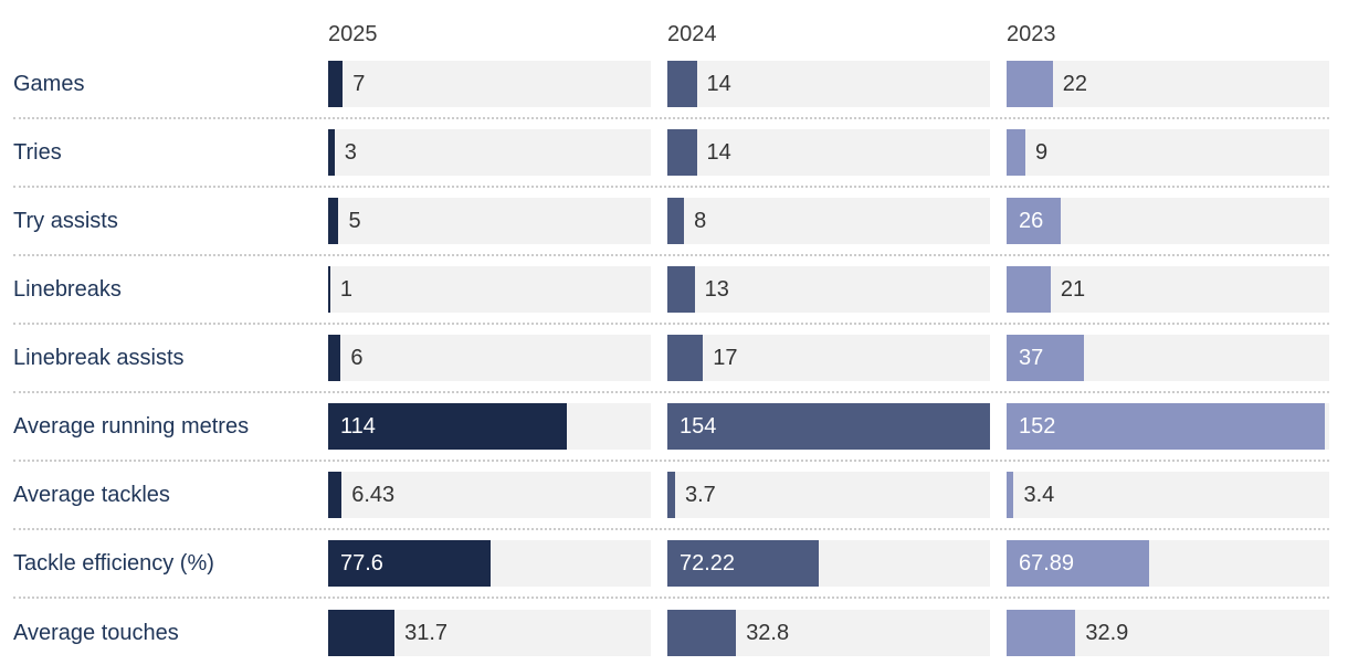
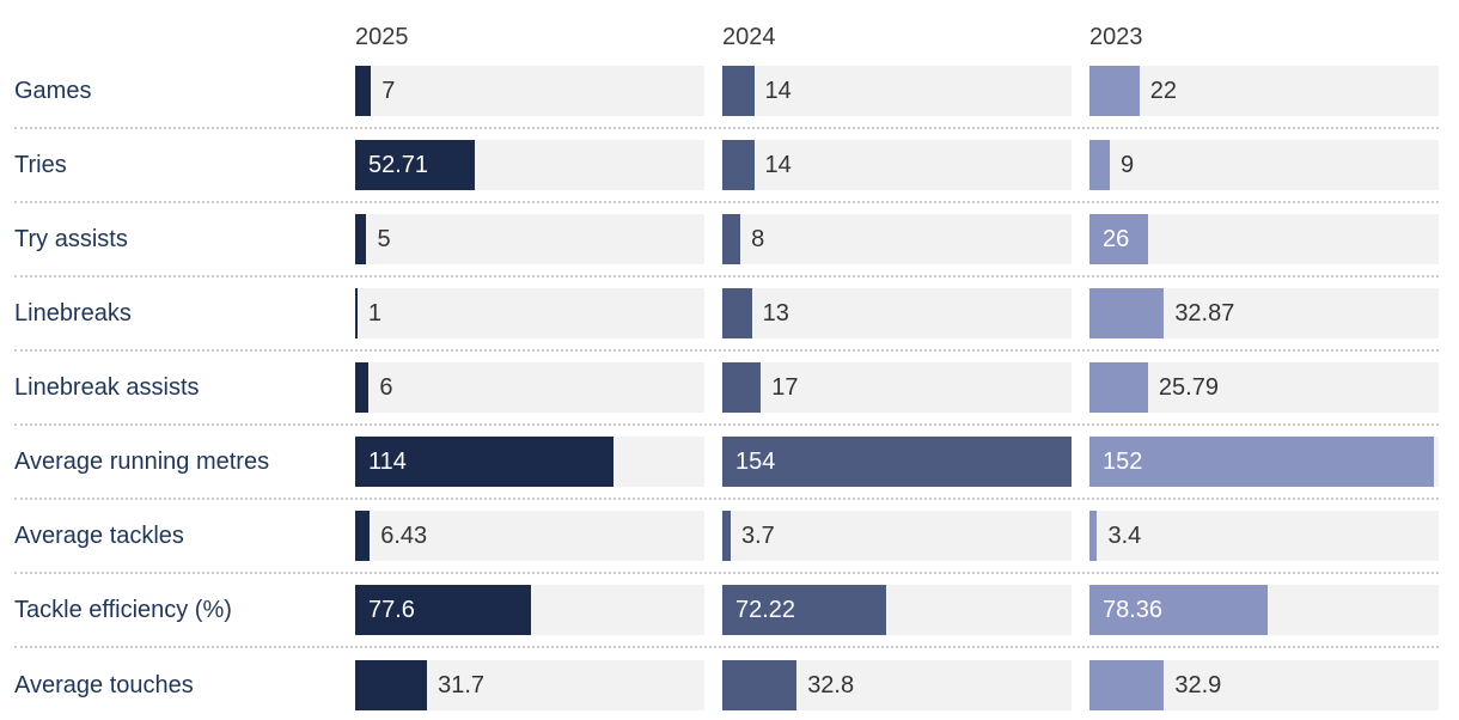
2025/Tries: 3 -> 52.71
2023/Linebreaks: 21 -> 32.87
2023/Linebreak assists: 37 -> 25.79
2023/Tackle efficiency (%): 67.89 -> 78.36
